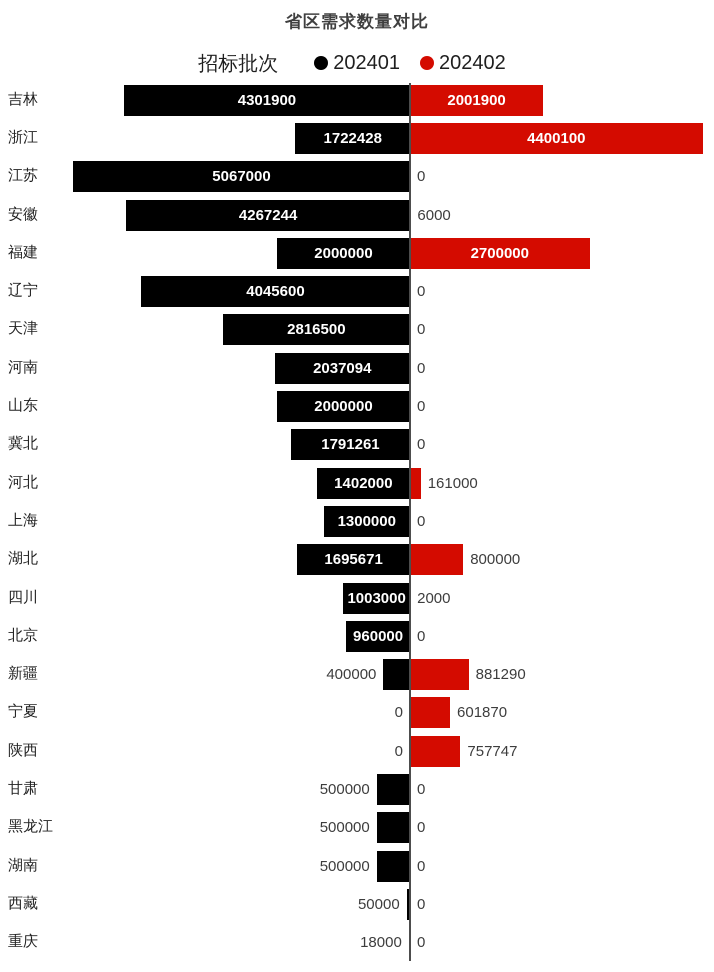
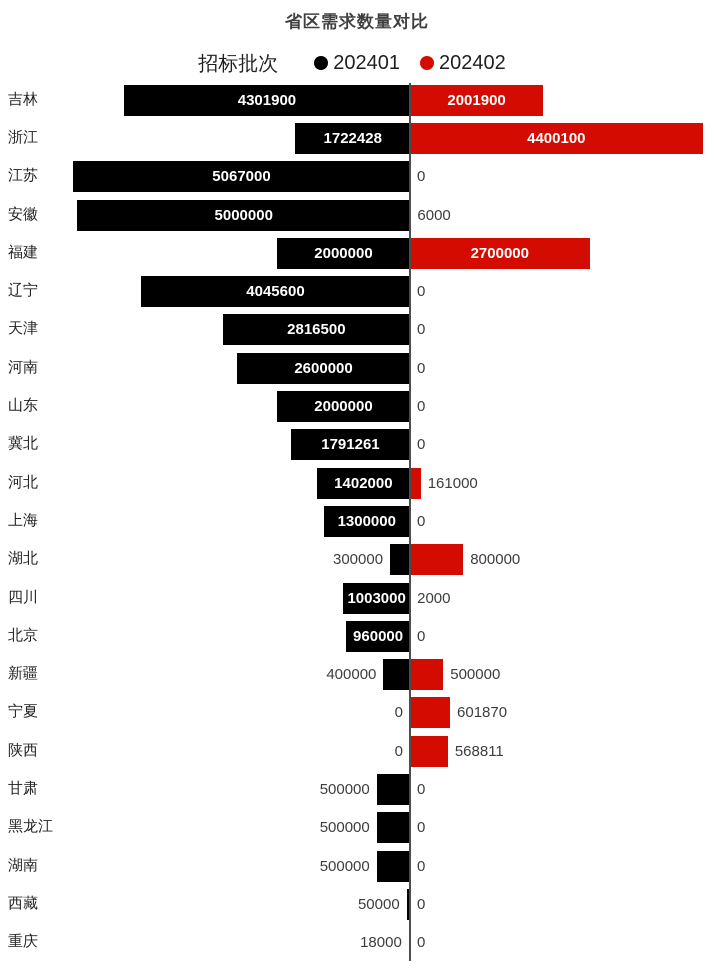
202401/安徽: 4267244 -> 5000000
202401/河南: 2037094 -> 2600000
202401/湖北: 1695671 -> 300000
202402/新疆: 881290 -> 500000
202402/陕西: 757747 -> 568811
